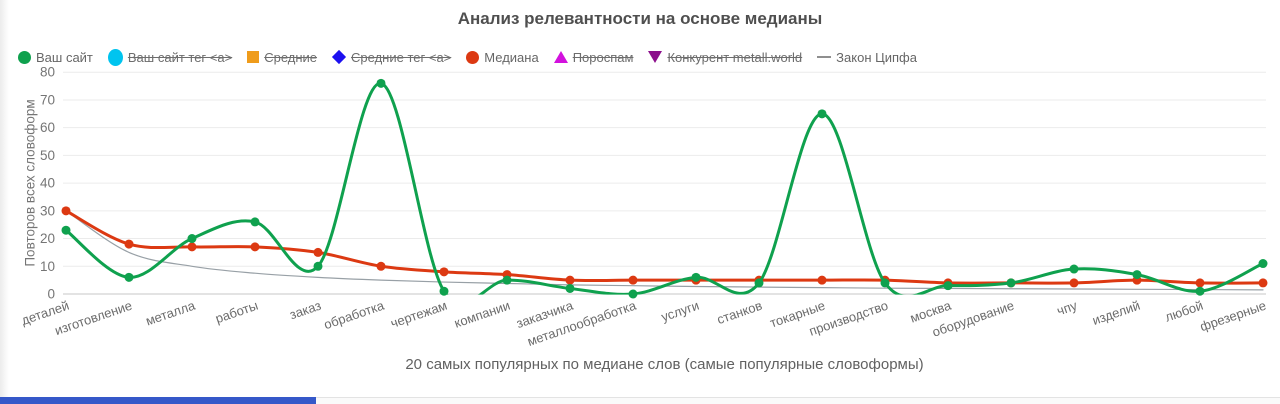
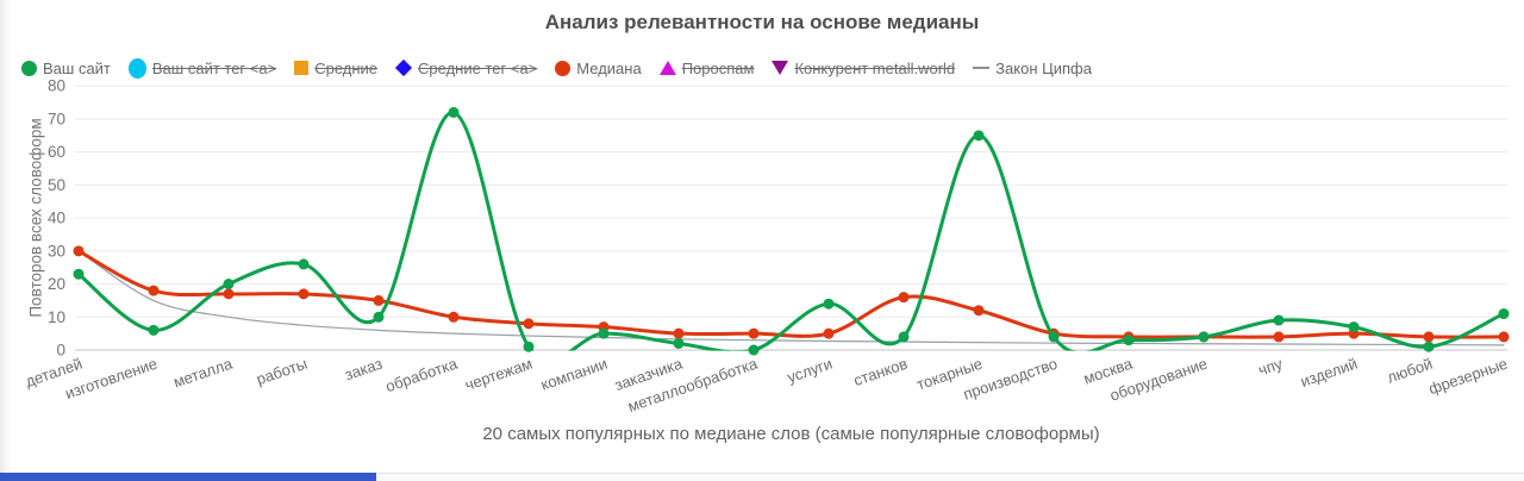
Ваш сайт/обработка: 76 -> 72
Ваш сайт/услуги: 6 -> 14
Медиана/станков: 5 -> 16
Медиана/токарные: 5 -> 12
